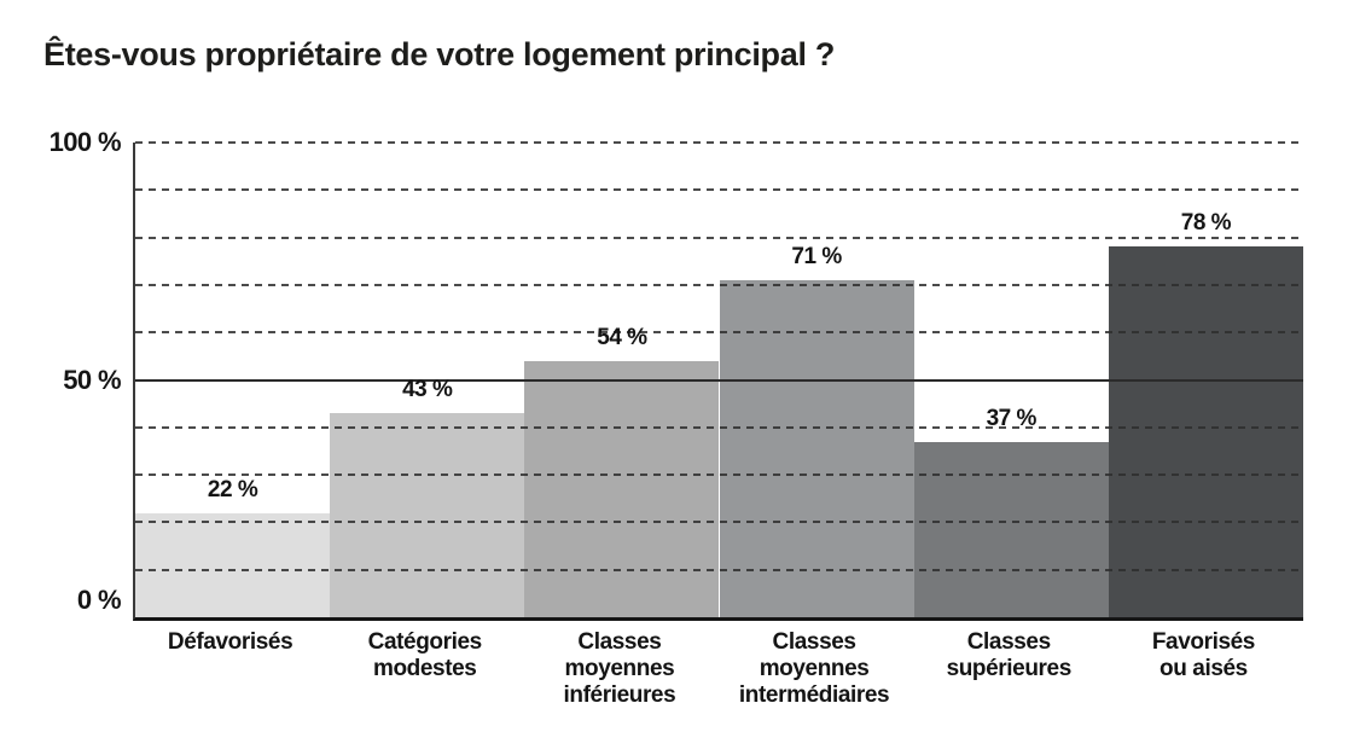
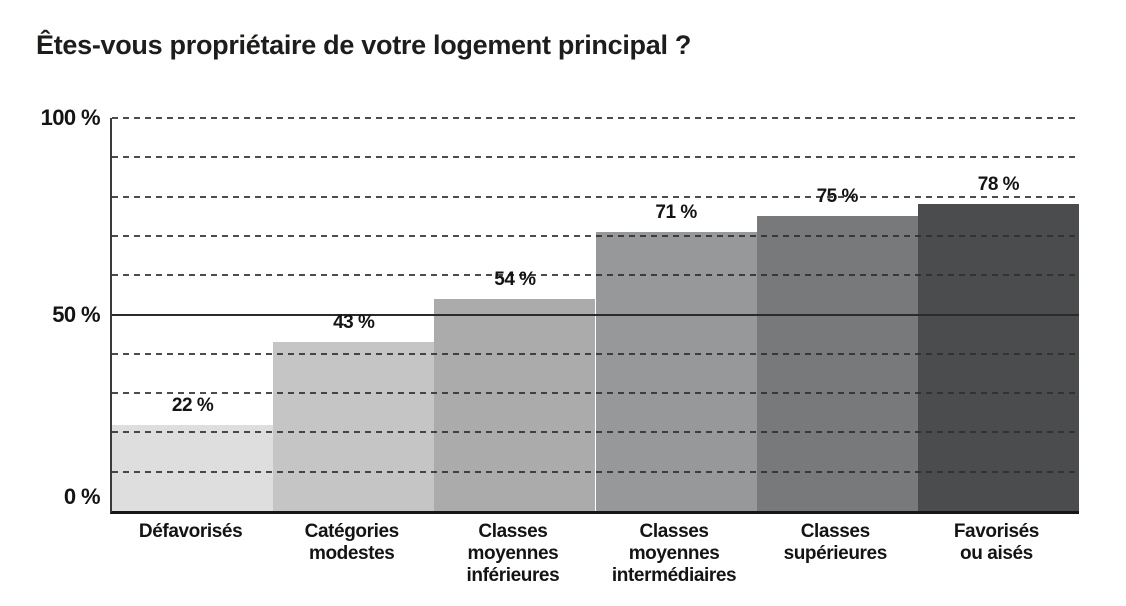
Classes supérieures: 37 -> 75
